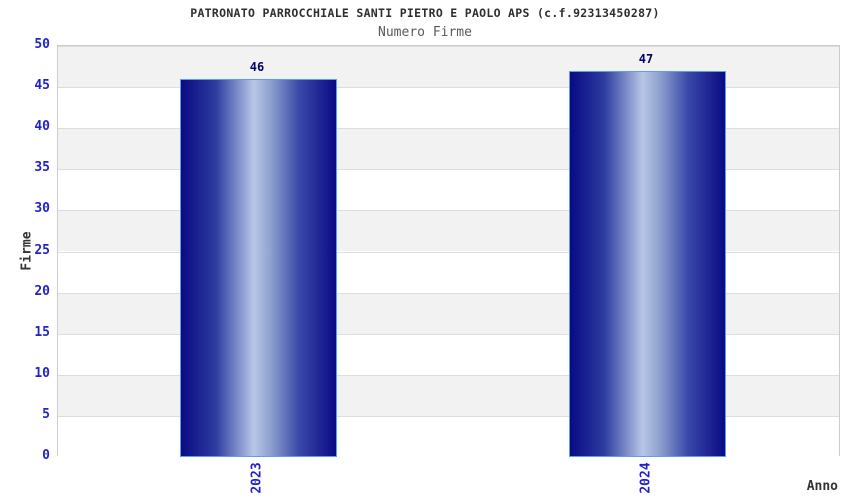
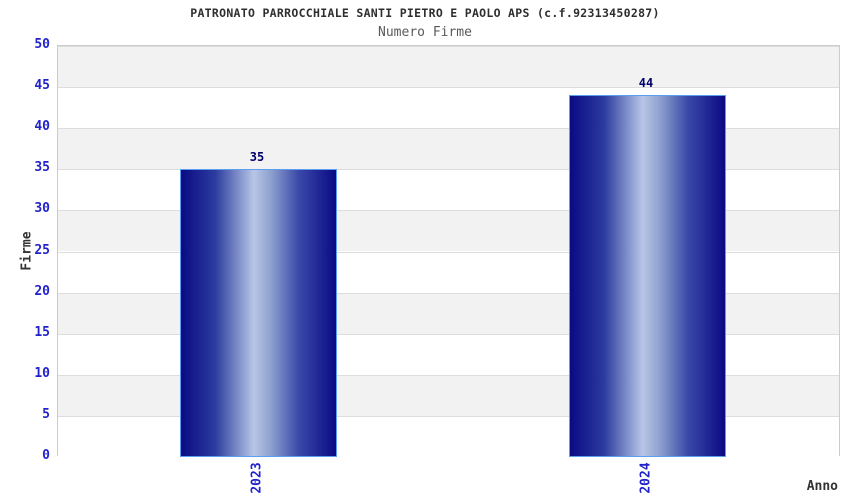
2023: 46 -> 35
2024: 47 -> 44
